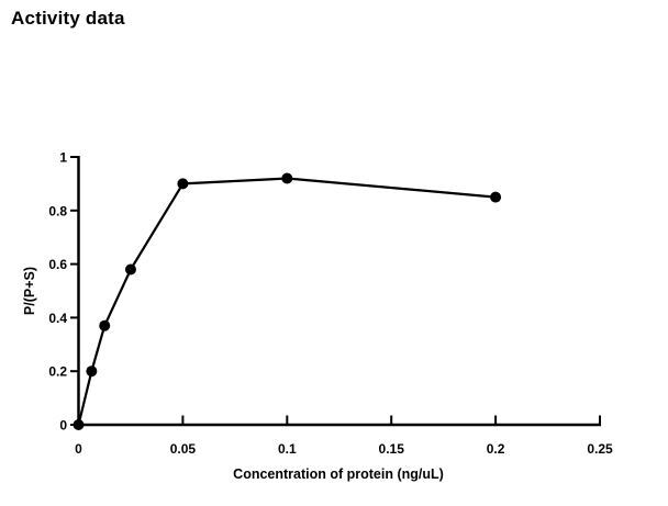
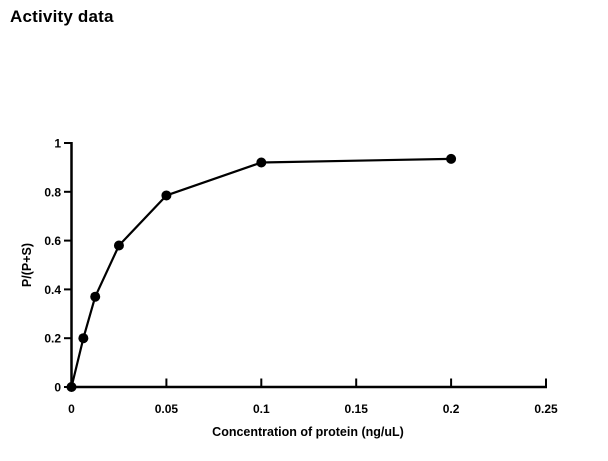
0.05: 0.90 -> 0.79
0.2: 0.85 -> 0.94
